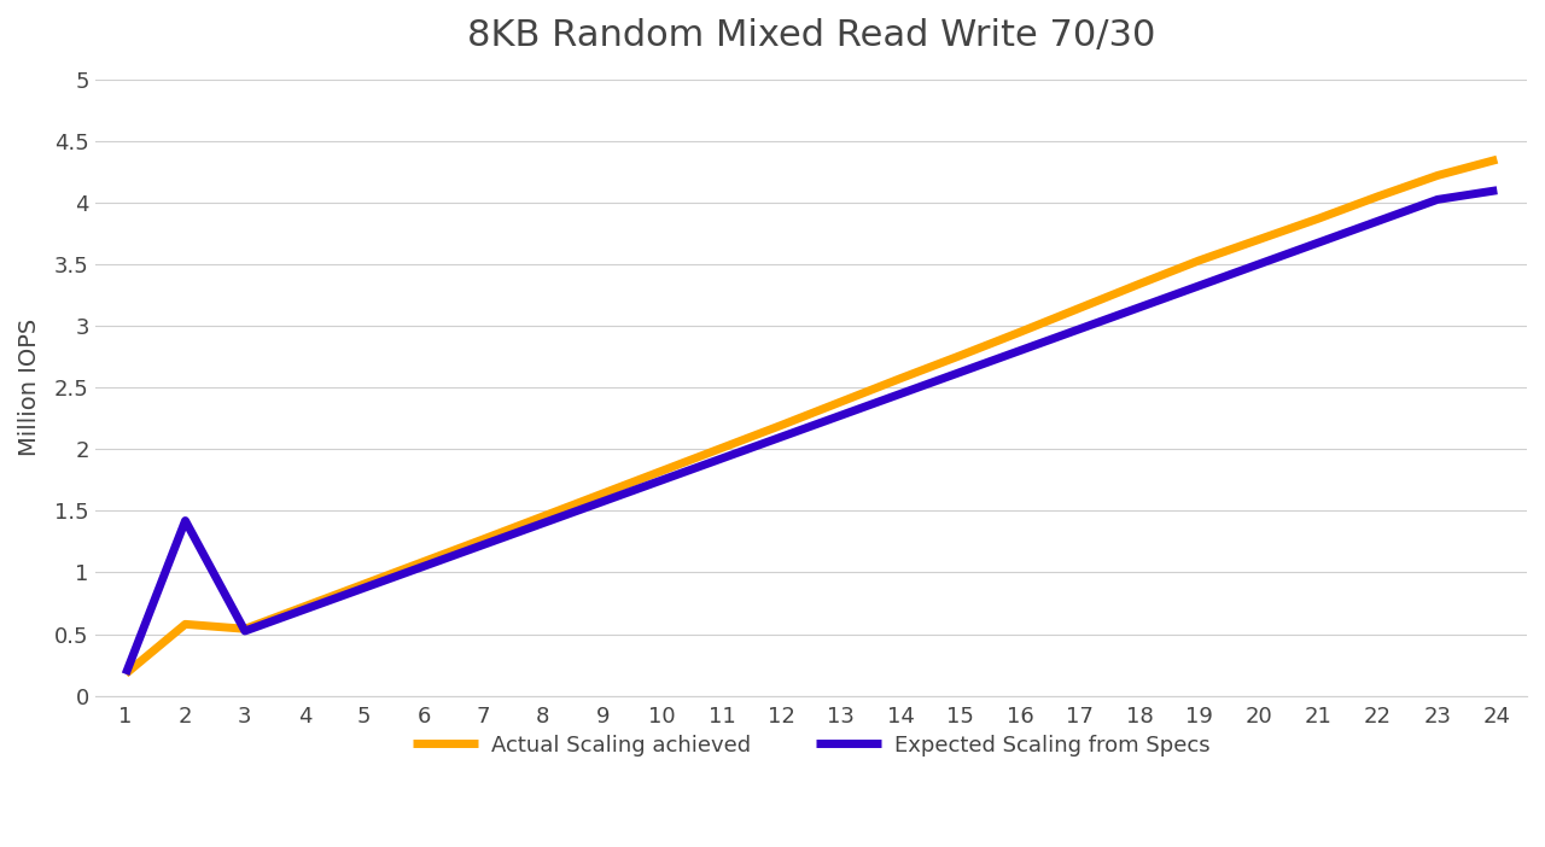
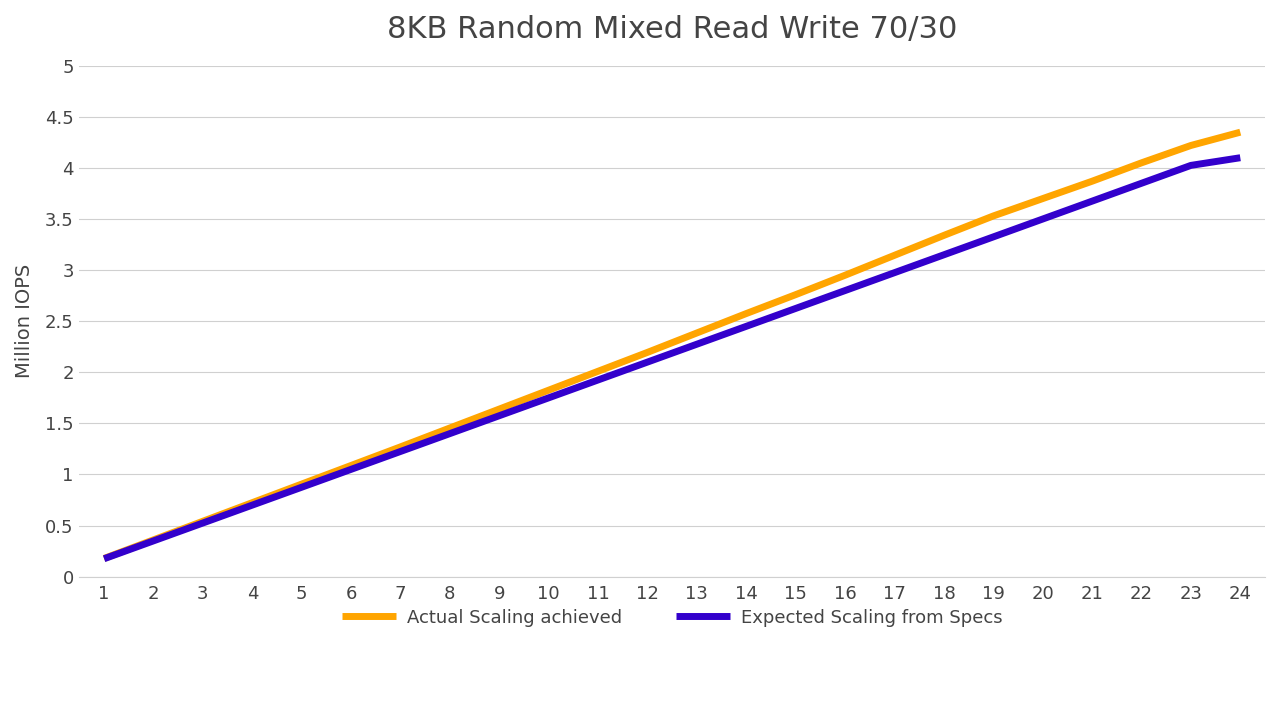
Expected Scaling from Specs/2: 1.42 -> 0.35
Actual Scaling achieved/2: 0.58 -> 0.36
